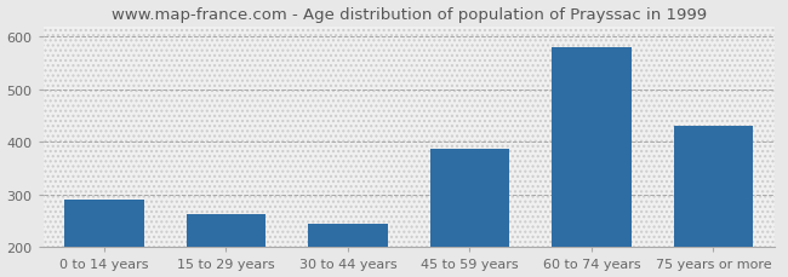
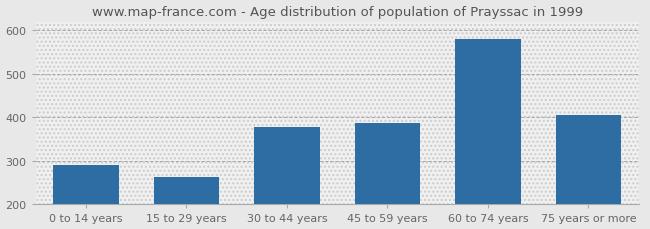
30 to 44 years: 245 -> 378
75 years or more: 430 -> 405
